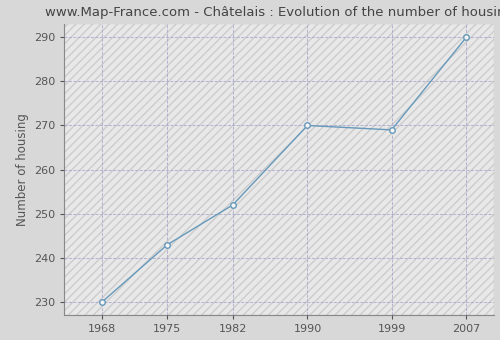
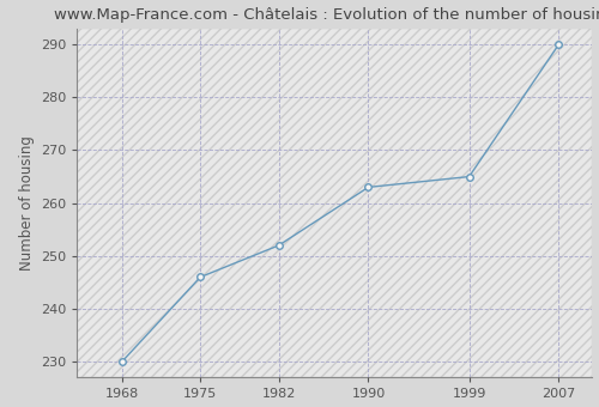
1975: 243 -> 246
1990: 270 -> 263
1999: 269 -> 265
